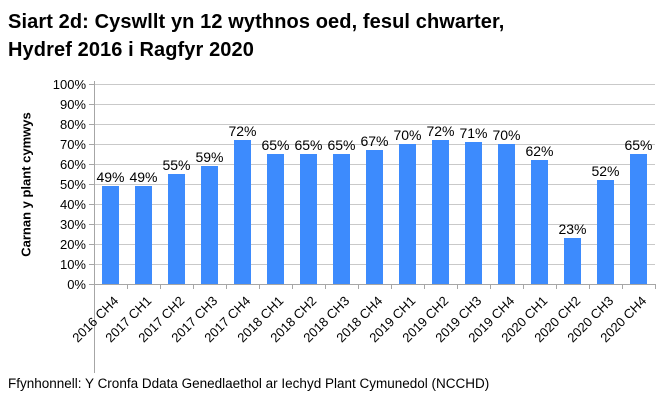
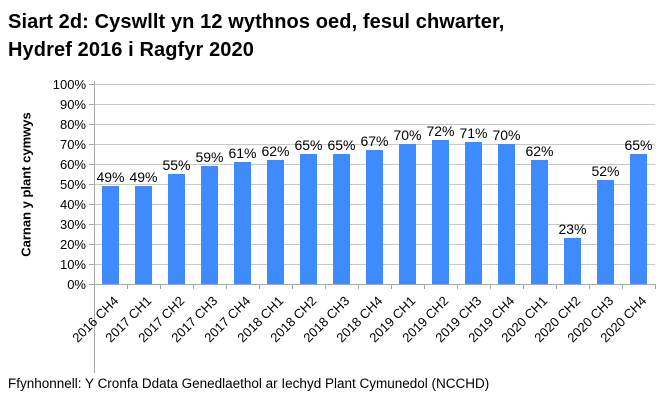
2017 CH4: 72% -> 61%
2018 CH1: 65% -> 62%
